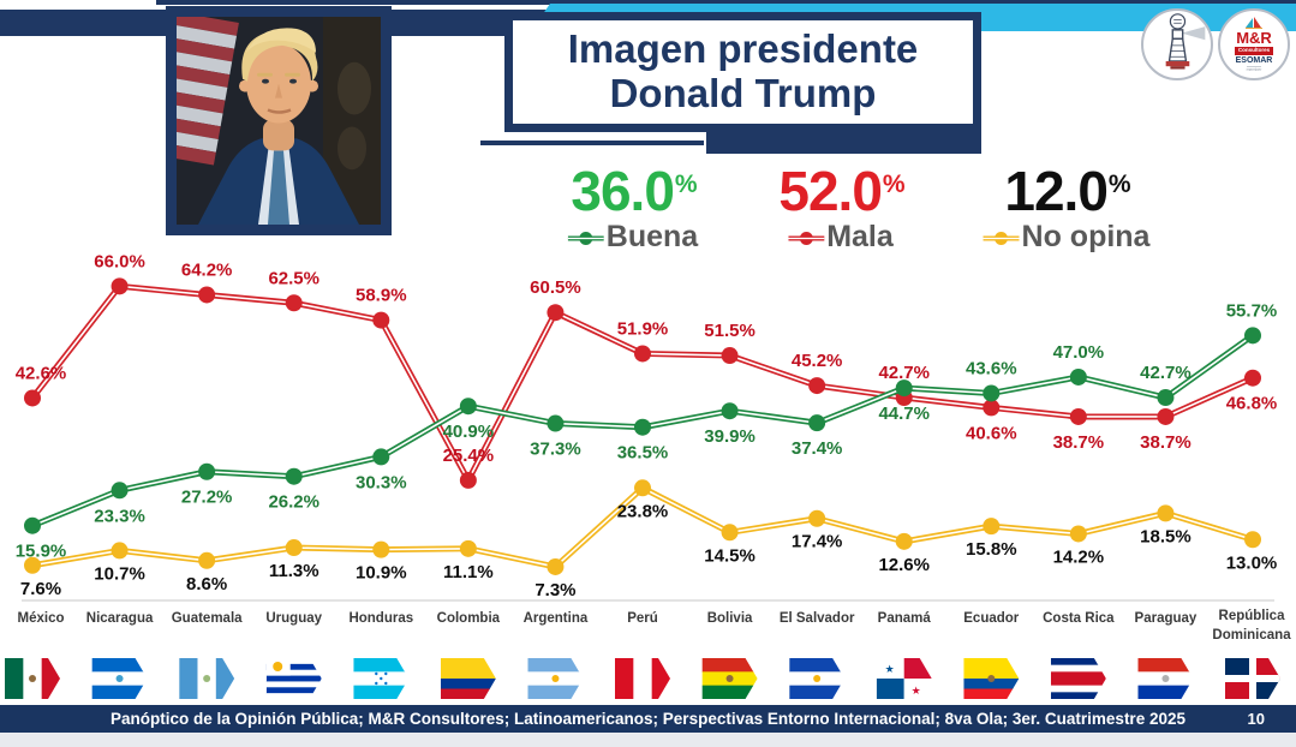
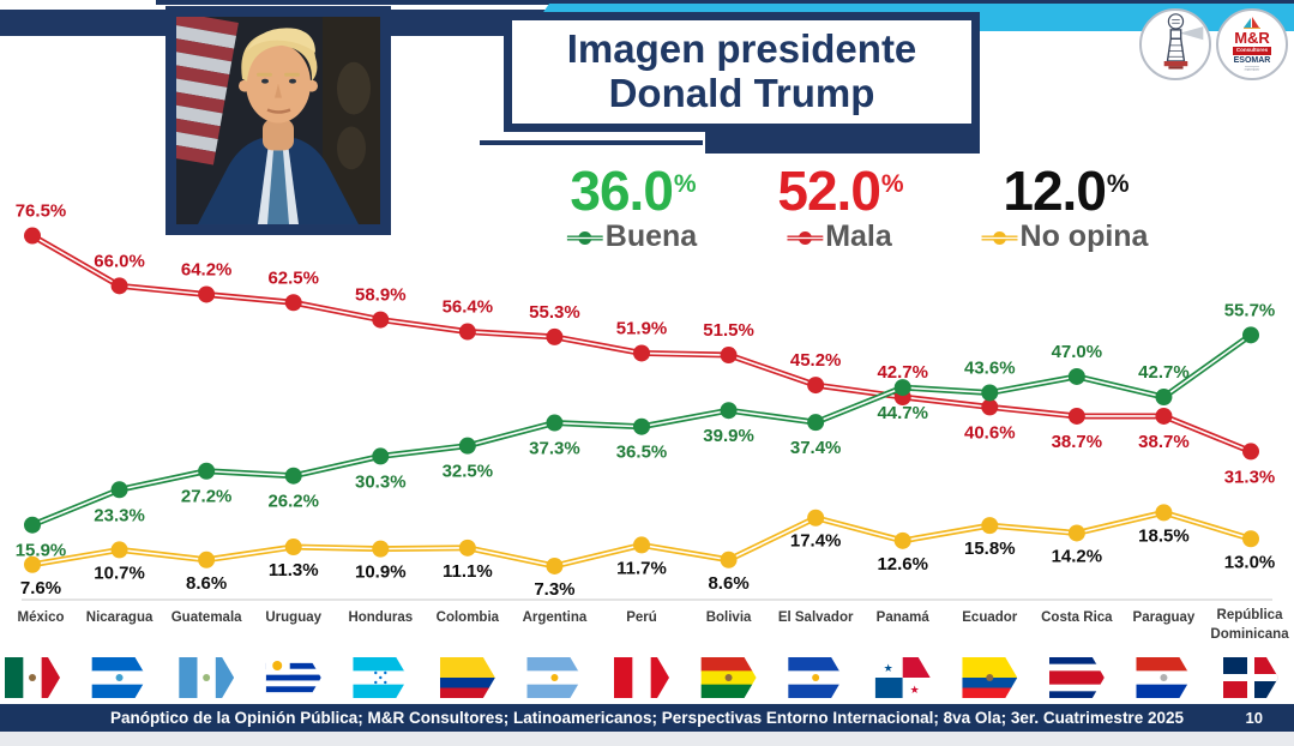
Mala/México: 42.6% -> 76.5%
Mala/Colombia: 25.4% -> 56.4%
Buena/Colombia: 40.9% -> 32.5%
Mala/Argentina: 60.5% -> 55.3%
No opina/Perú: 23.8% -> 11.7%
No opina/Bolivia: 14.5% -> 8.6%
Mala/República Dominicana: 46.8% -> 31.3%
